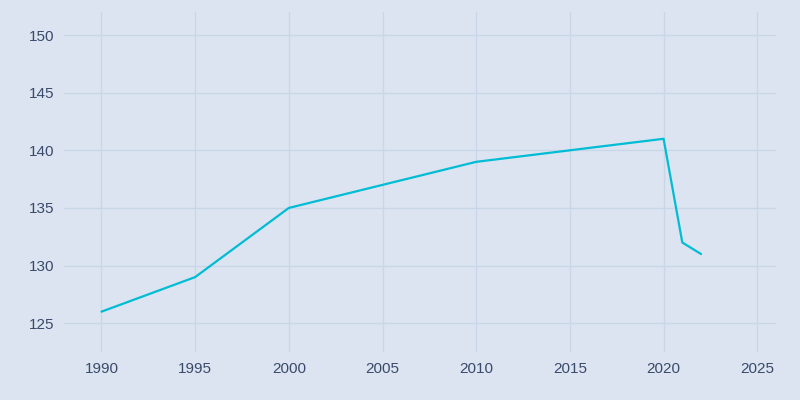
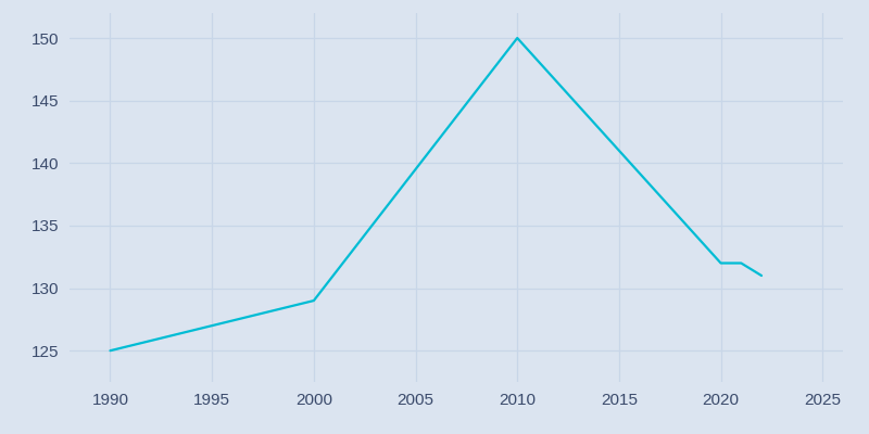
1990: 126 -> 125
1995: 129 -> 127
2000: 135 -> 129
2010: 139 -> 150
2020: 141 -> 132
